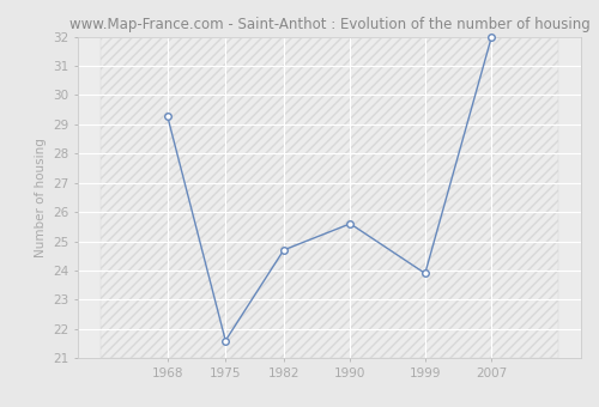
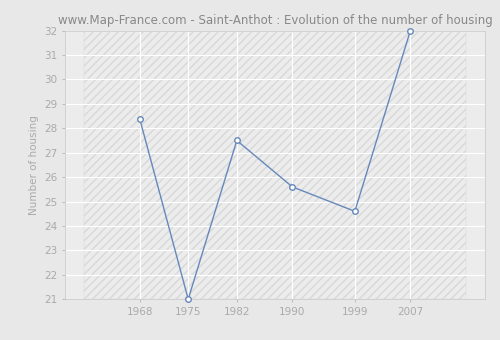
1968: 29.3 -> 28.4
1975: 21.6 -> 21.0
1982: 24.7 -> 27.5
1999: 23.9 -> 24.6
